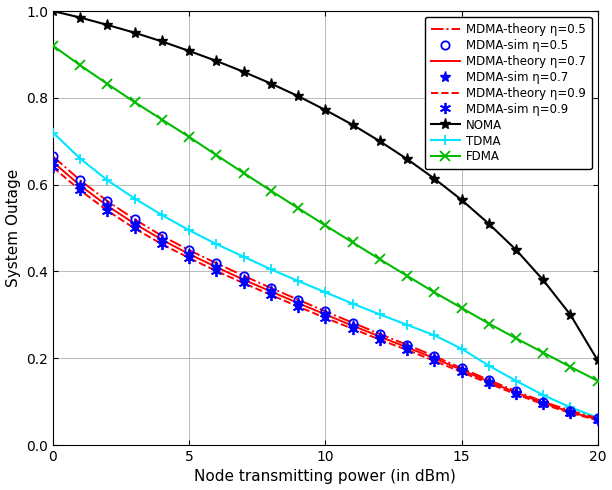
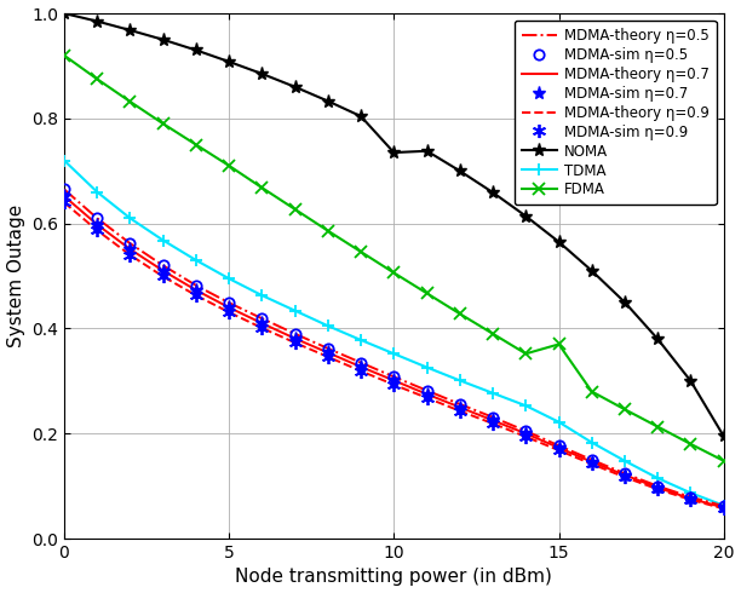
NOMA/10: 0.772 -> 0.735
FDMA/15: 0.316 -> 0.370
